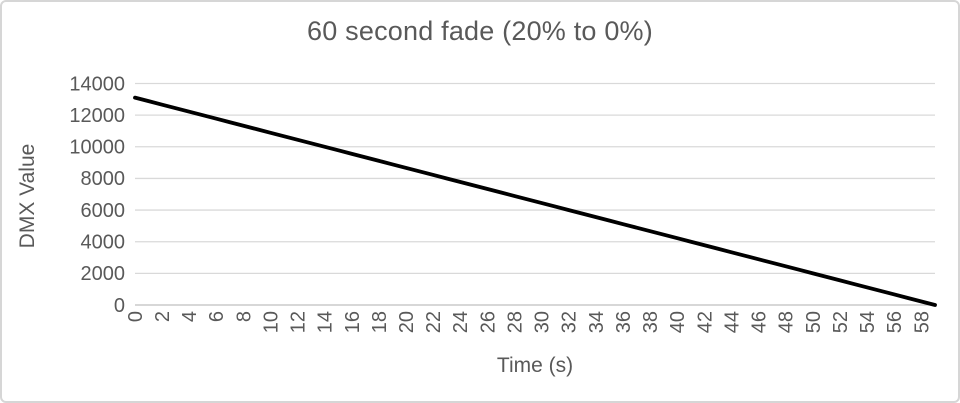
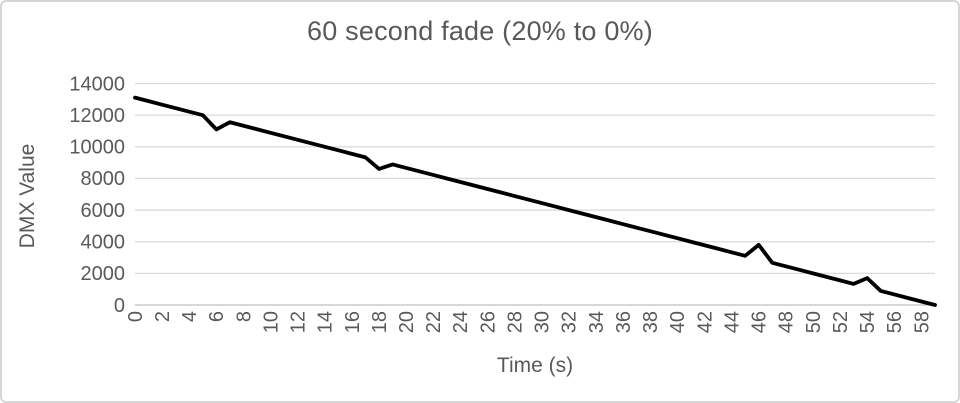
6: 11800 -> 11100
18: 9100 -> 8600
46: 2900 -> 3800
54: 1100 -> 1700
